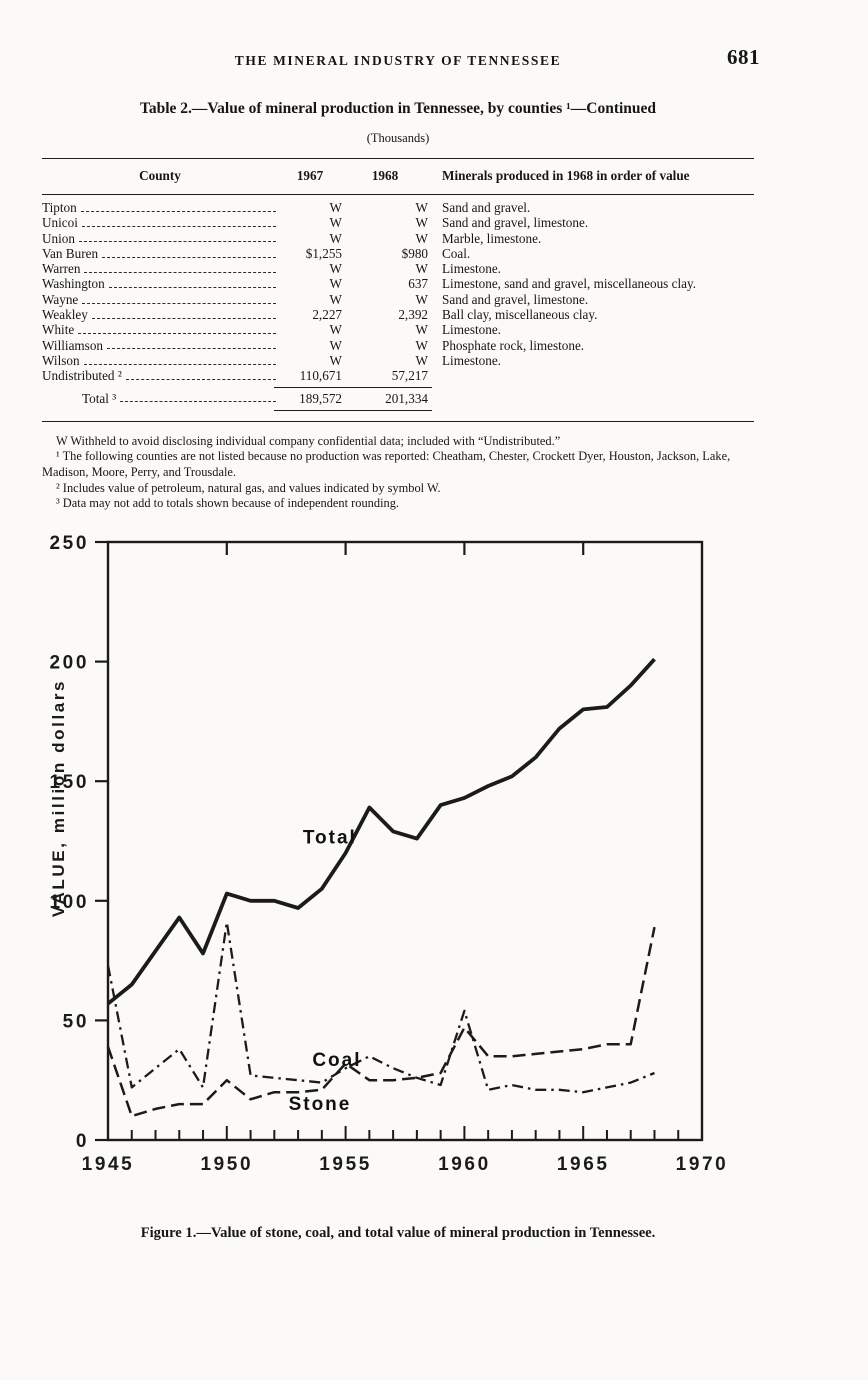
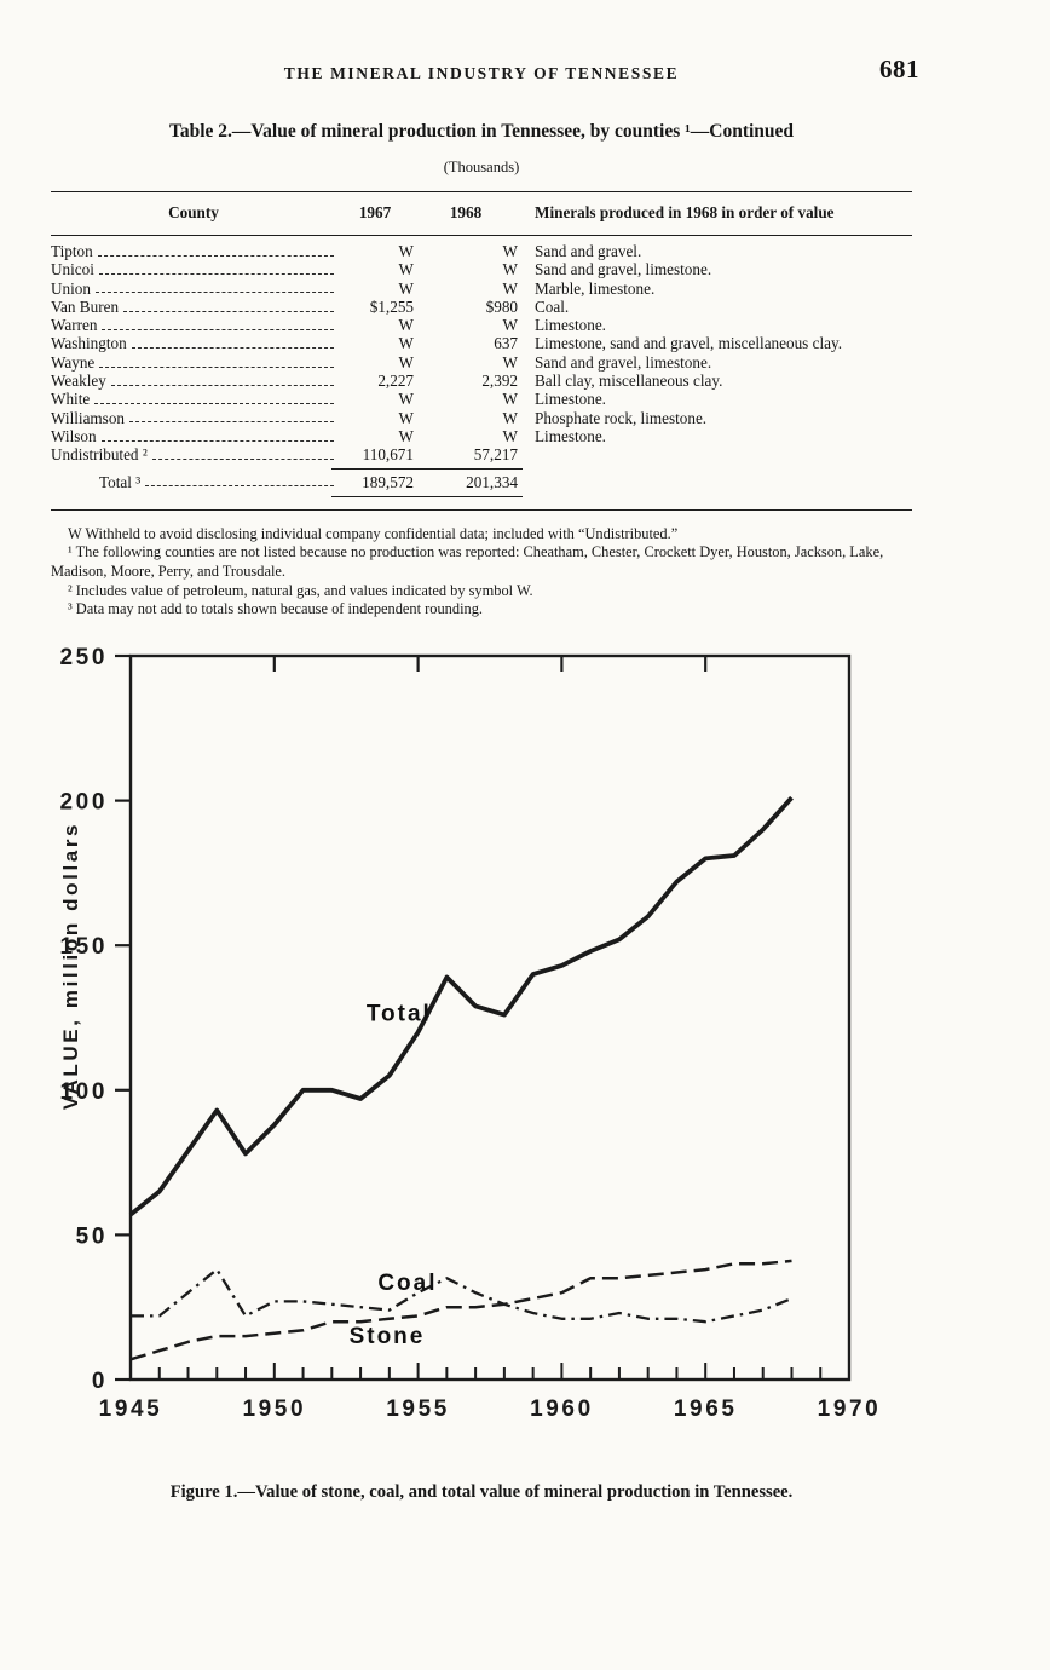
Coal/1945: 73 -> 22
Stone/1945: 39 -> 7
Total/1950: 103 -> 88
Coal/1950: 91 -> 27
Stone/1950: 25 -> 16
Stone/1955: 32 -> 22
Coal/1960: 54 -> 21
Stone/1960: 47 -> 30
Stone/1968: 89 -> 41
